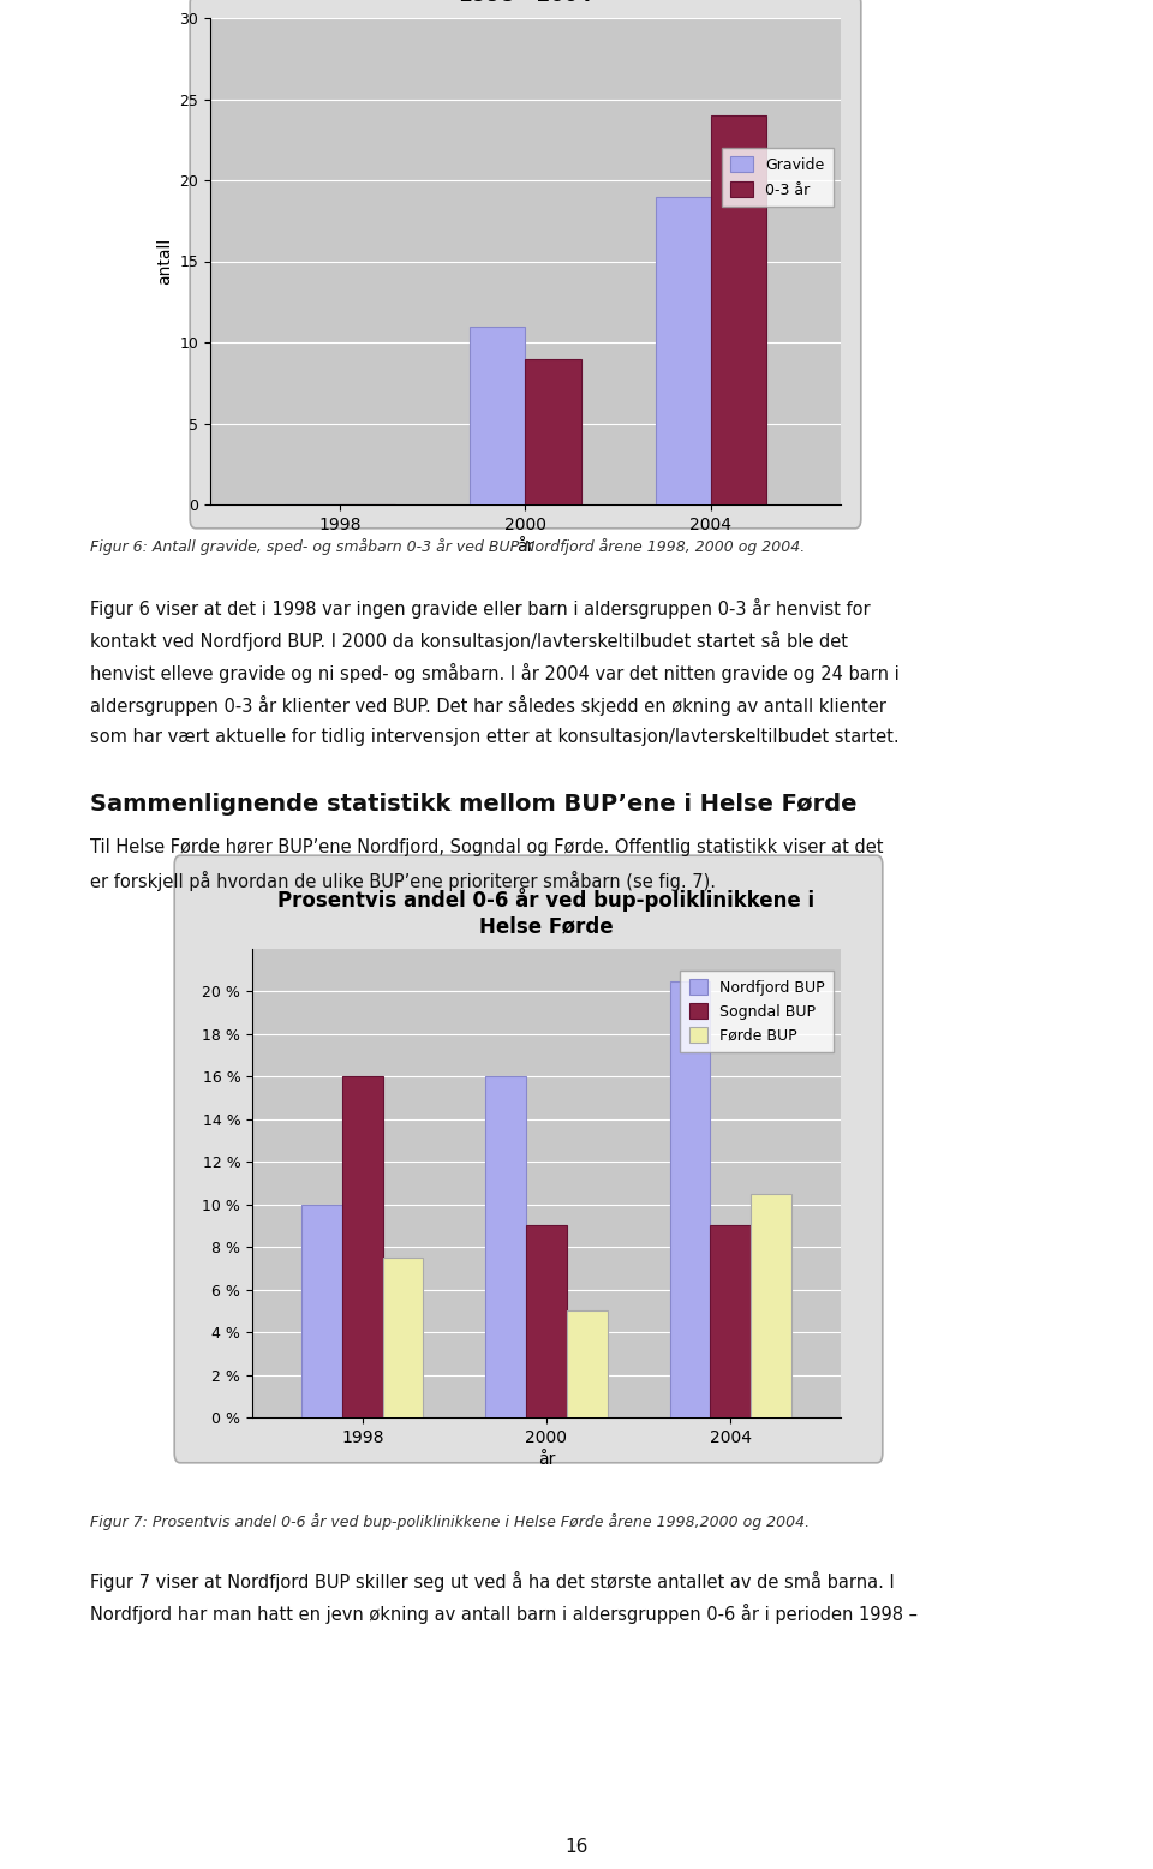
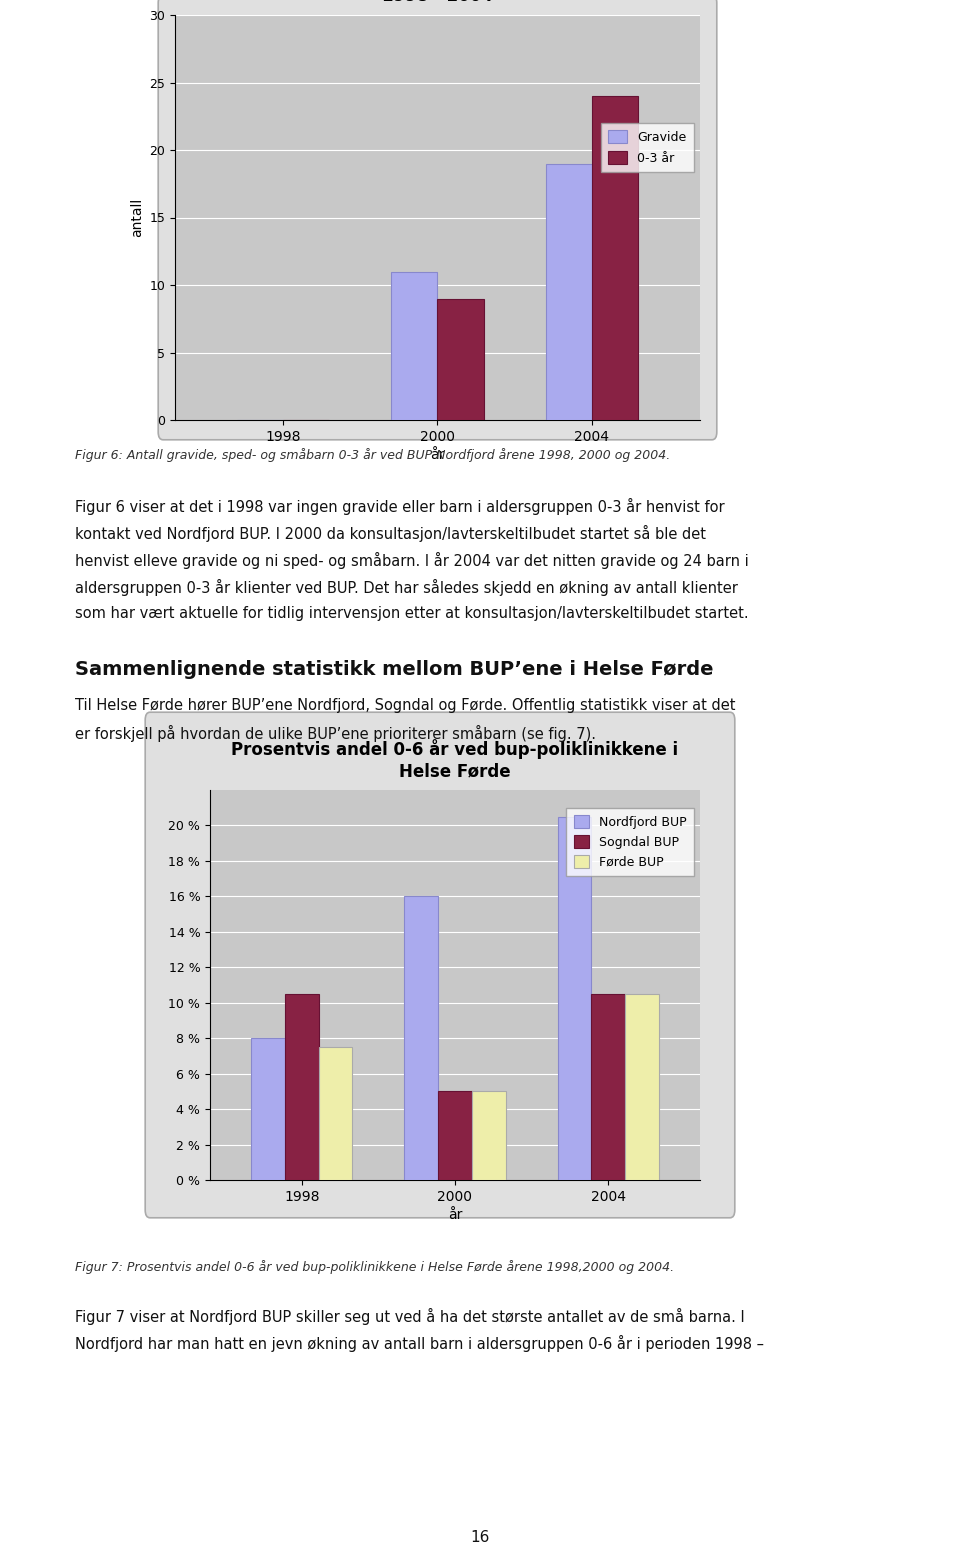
Prosentvis andel 0-6 år ved bup-poliklinikkene i Helse Førde/Nordfjord BUP/1998: 10.0 % -> 8.0 %
Prosentvis andel 0-6 år ved bup-poliklinikkene i Helse Førde/Sogndal BUP/1998: 16.0 % -> 10.5 %
Prosentvis andel 0-6 år ved bup-poliklinikkene i Helse Førde/Sogndal BUP/2000: 9.0 % -> 5.0 %
Prosentvis andel 0-6 år ved bup-poliklinikkene i Helse Førde/Sogndal BUP/2004: 9.0 % -> 10.5 %
